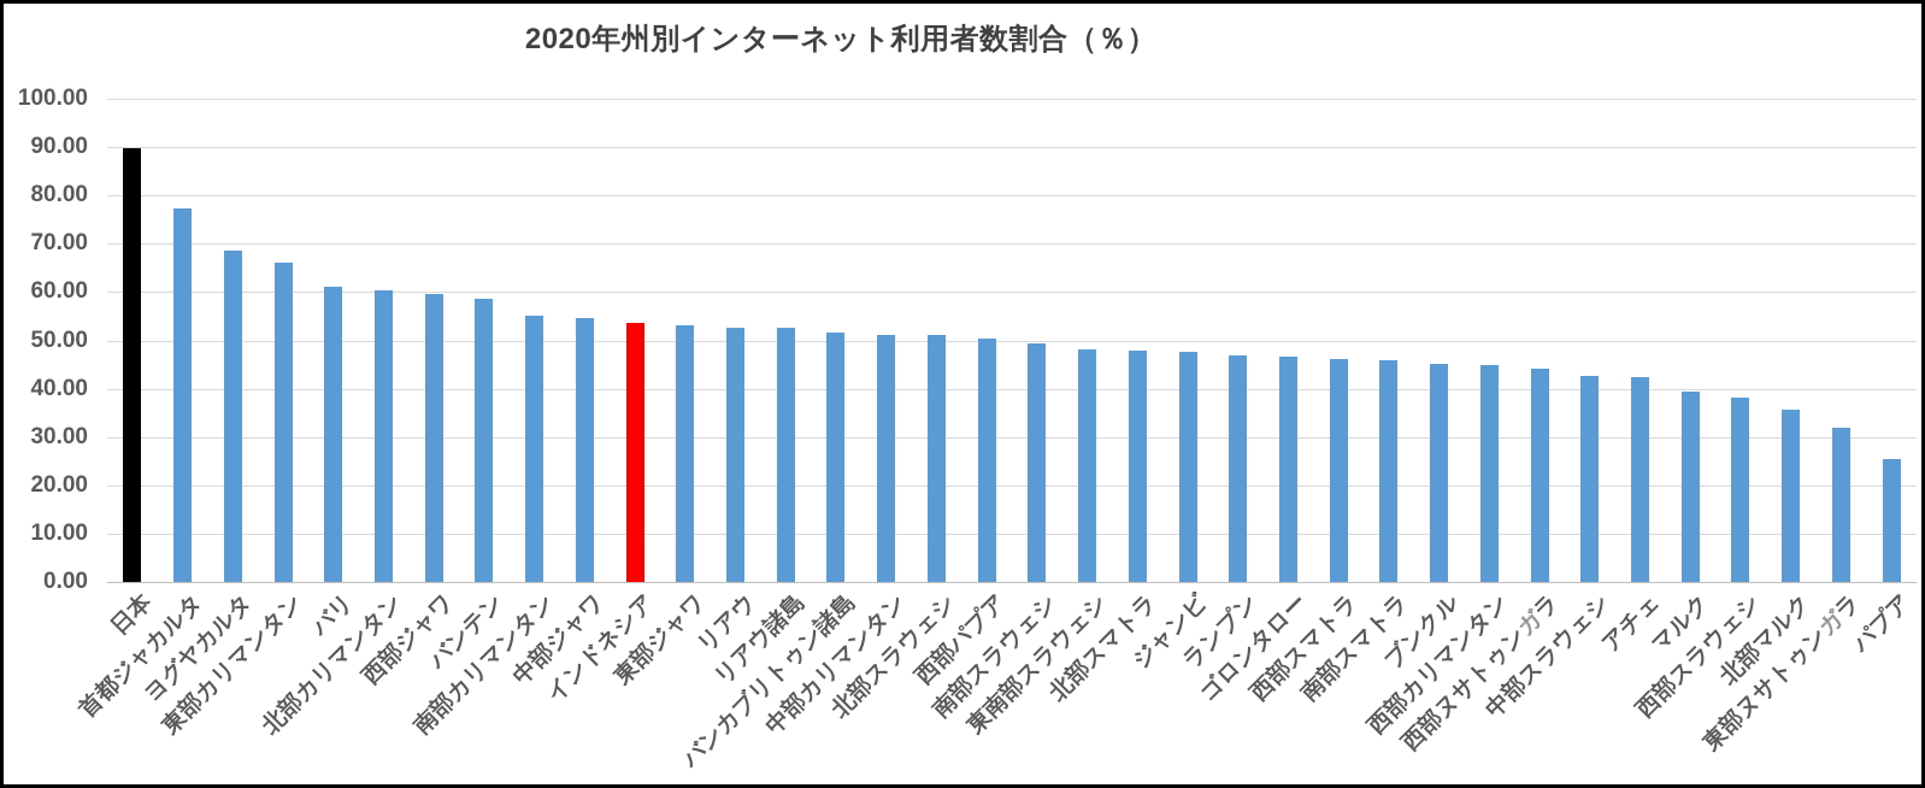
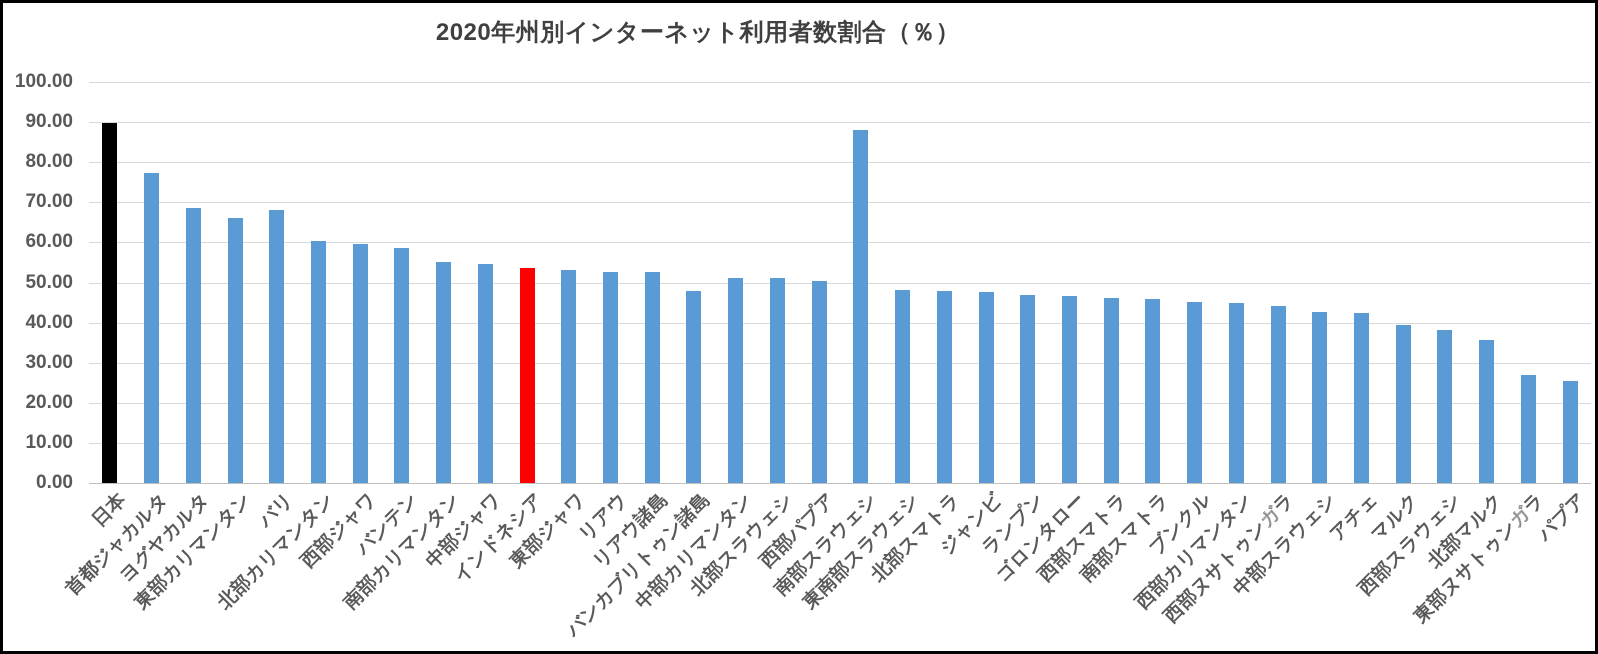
バリ: 61 -> 68
バンカブリトゥン諸島: 52 -> 48
南部スラウェシ: 49 -> 88
東部ヌサトゥンガラ: 32 -> 27
